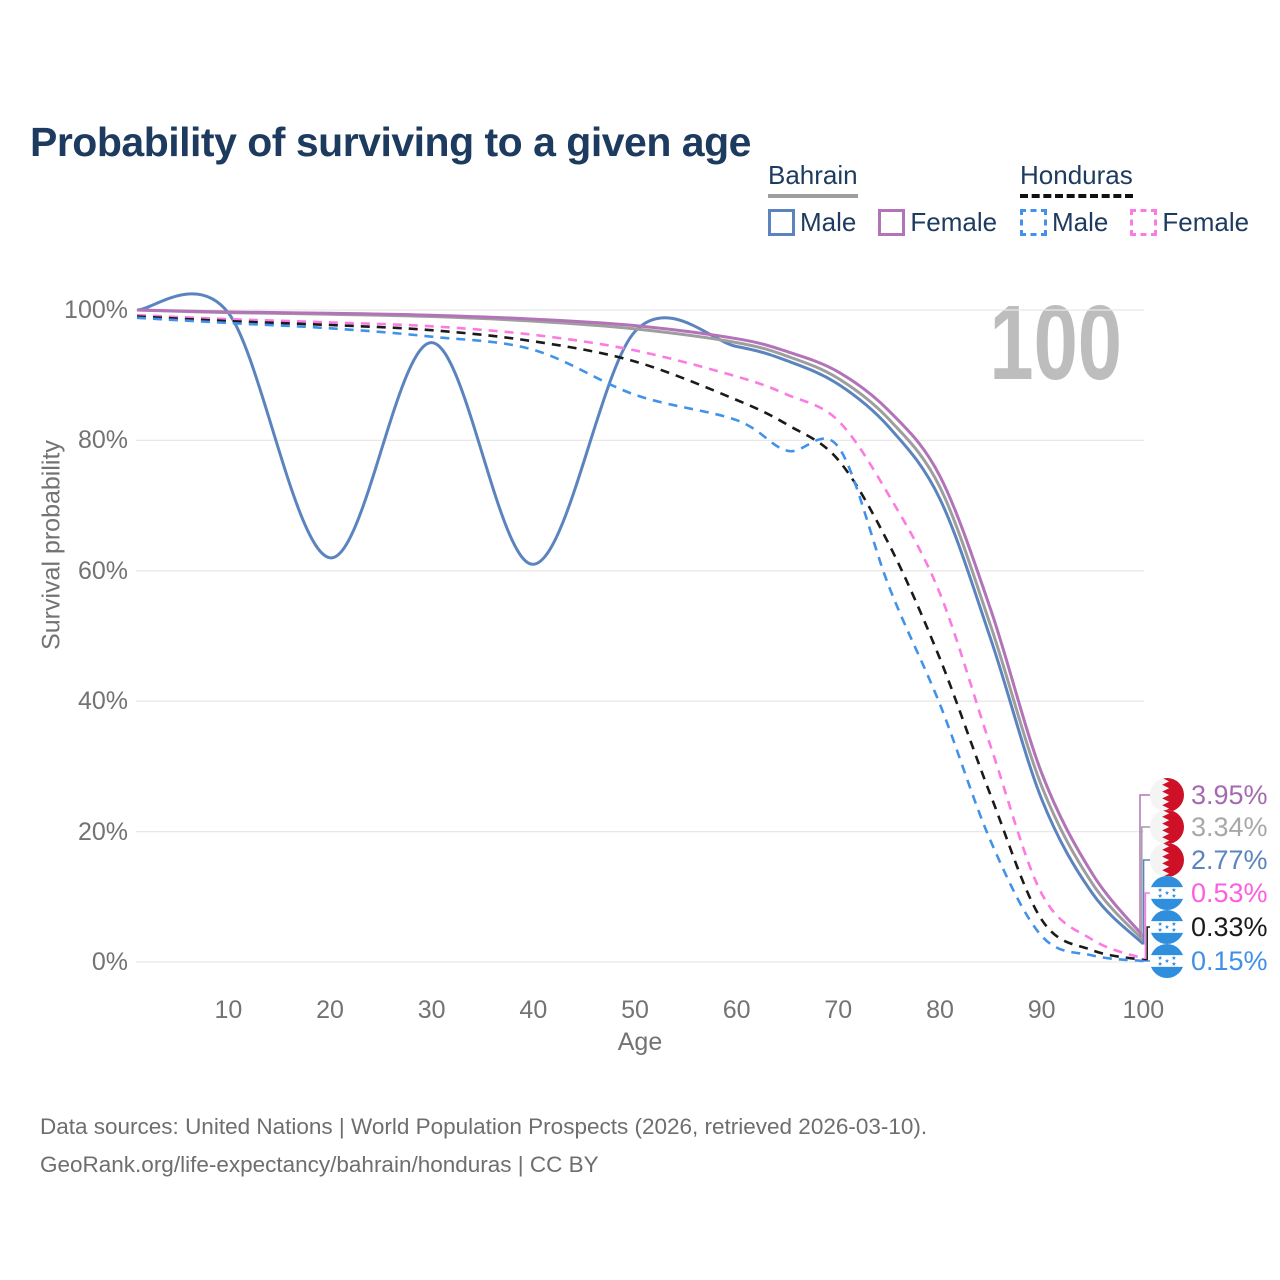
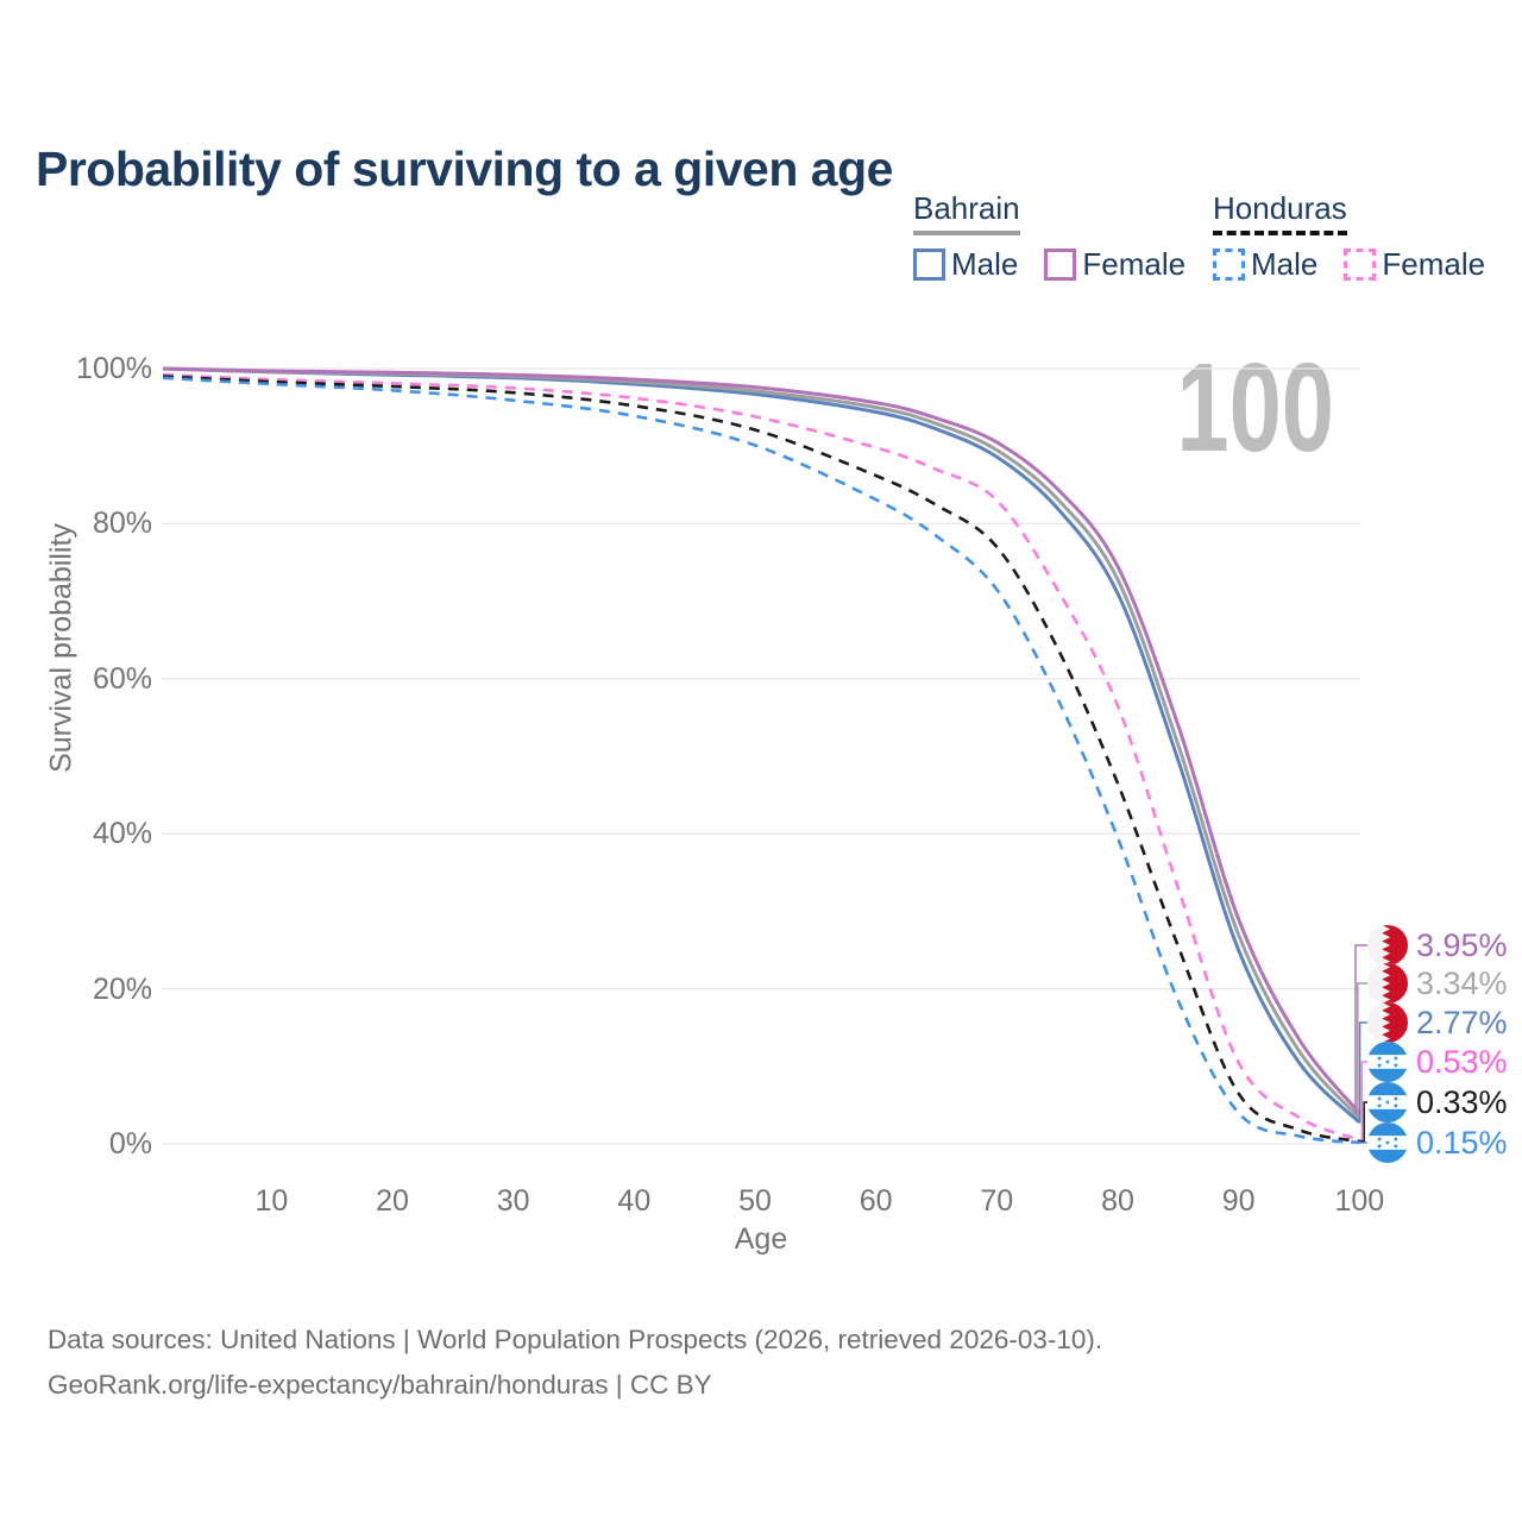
Bahrain Male/20: 62% -> 99%
Bahrain Male/30: 95% -> 99%
Bahrain Male/40: 61% -> 98%
Honduras Male/50: 87% -> 90%
Honduras Male/70: 79% -> 72%
